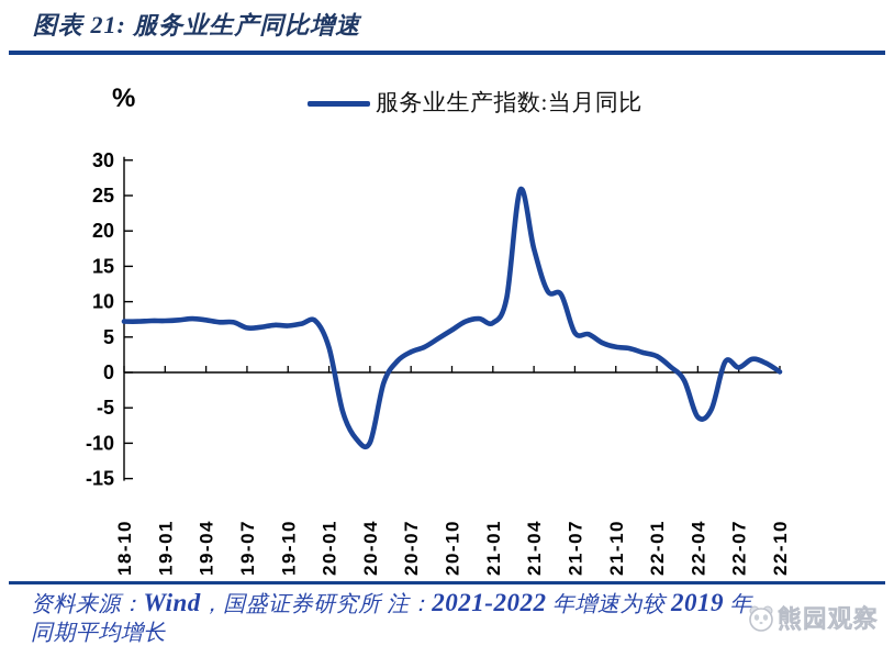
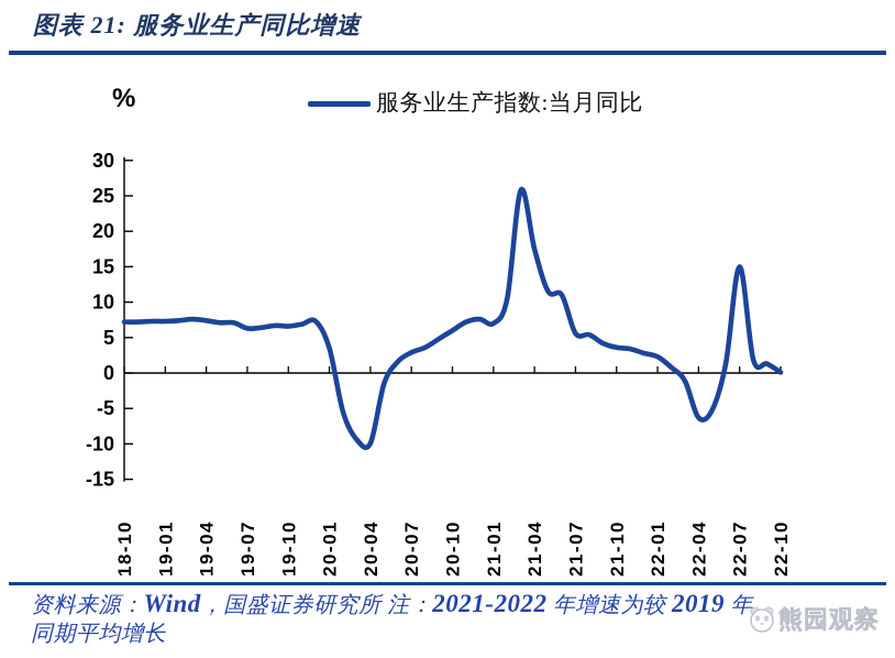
22-07: 1 -> 15
